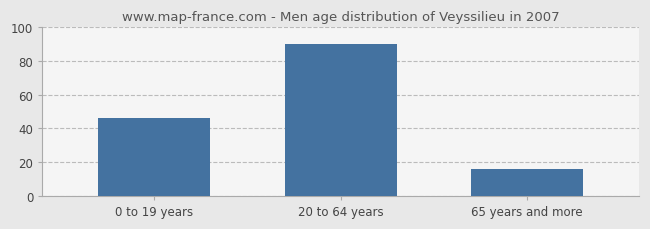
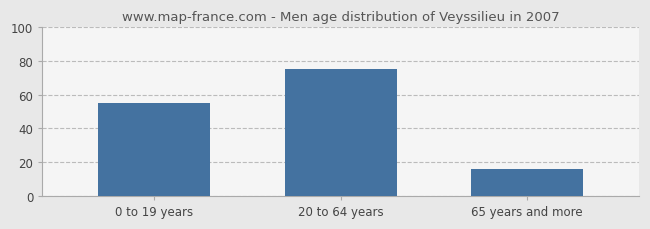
0 to 19 years: 46 -> 55
20 to 64 years: 90 -> 75
